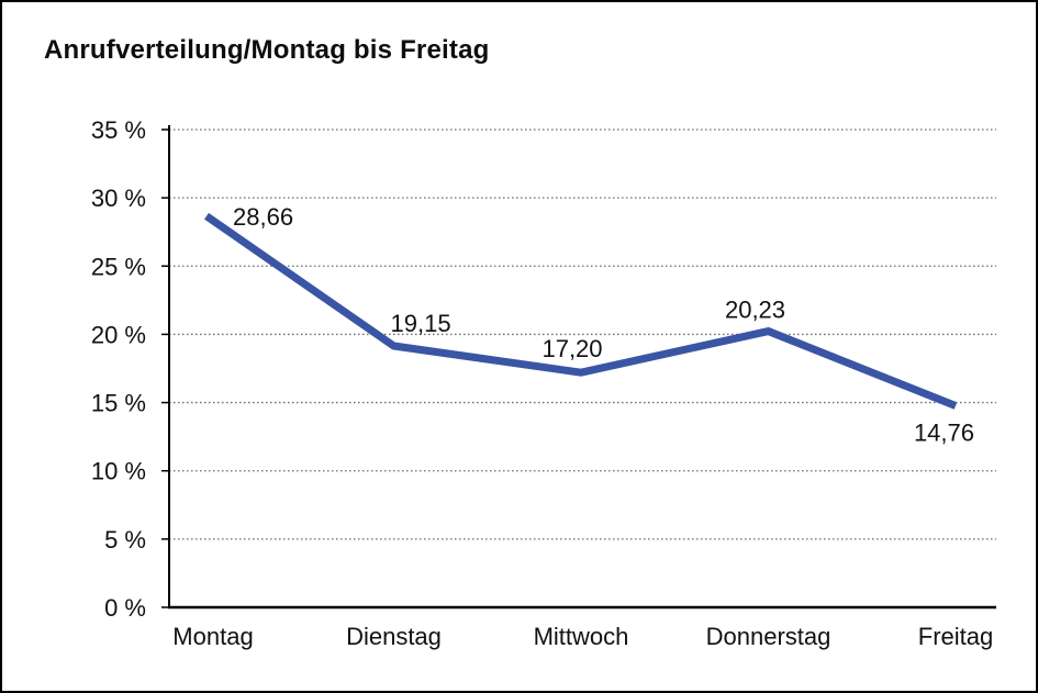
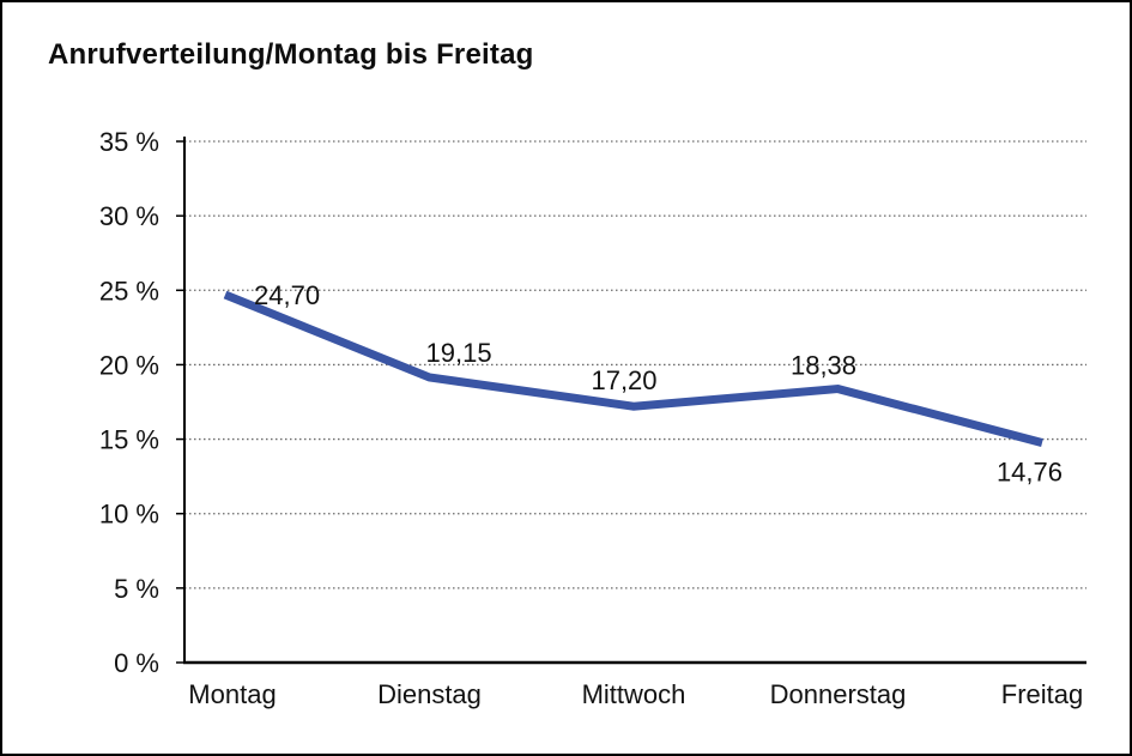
Montag: 28,66 -> 24,70
Donnerstag: 20,23 -> 18,38
